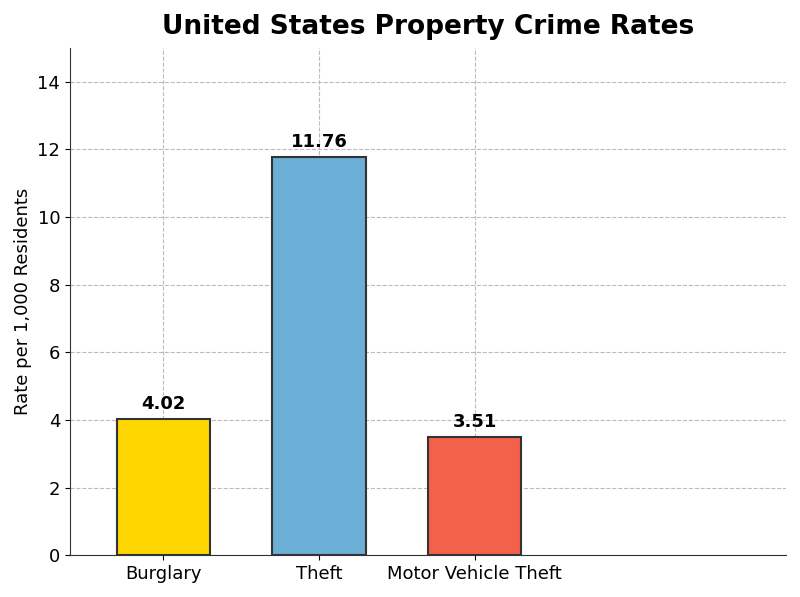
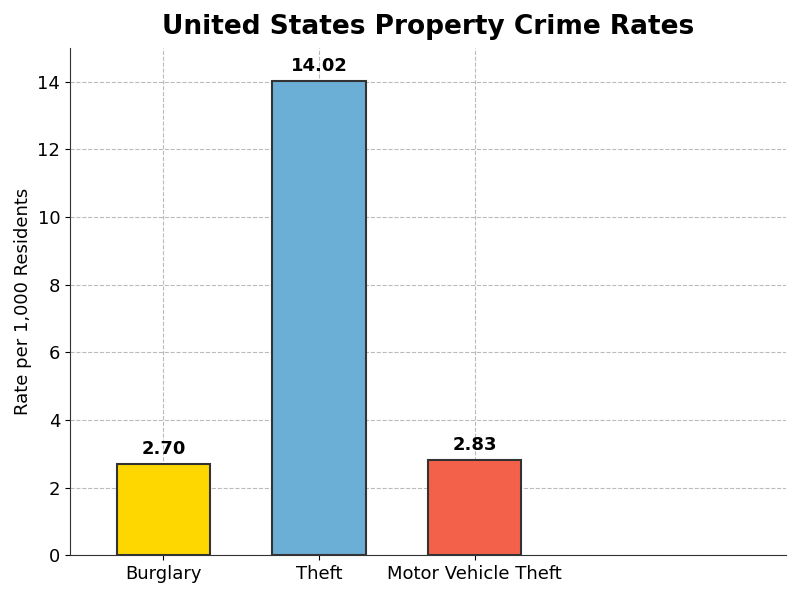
Burglary: 4.02 -> 2.70
Theft: 11.76 -> 14.02
Motor Vehicle Theft: 3.51 -> 2.83
